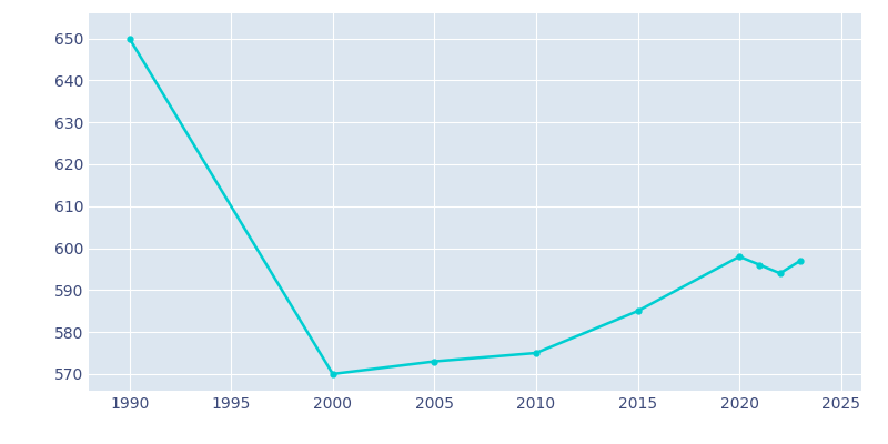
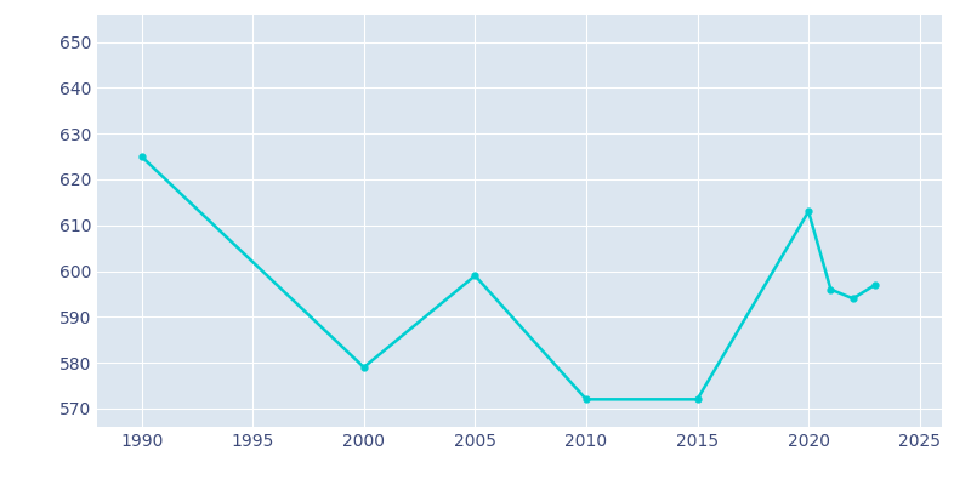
1990: 650 -> 625
2000: 570 -> 579
2005: 573 -> 599
2010: 575 -> 572
2015: 585 -> 572
2020: 598 -> 613
